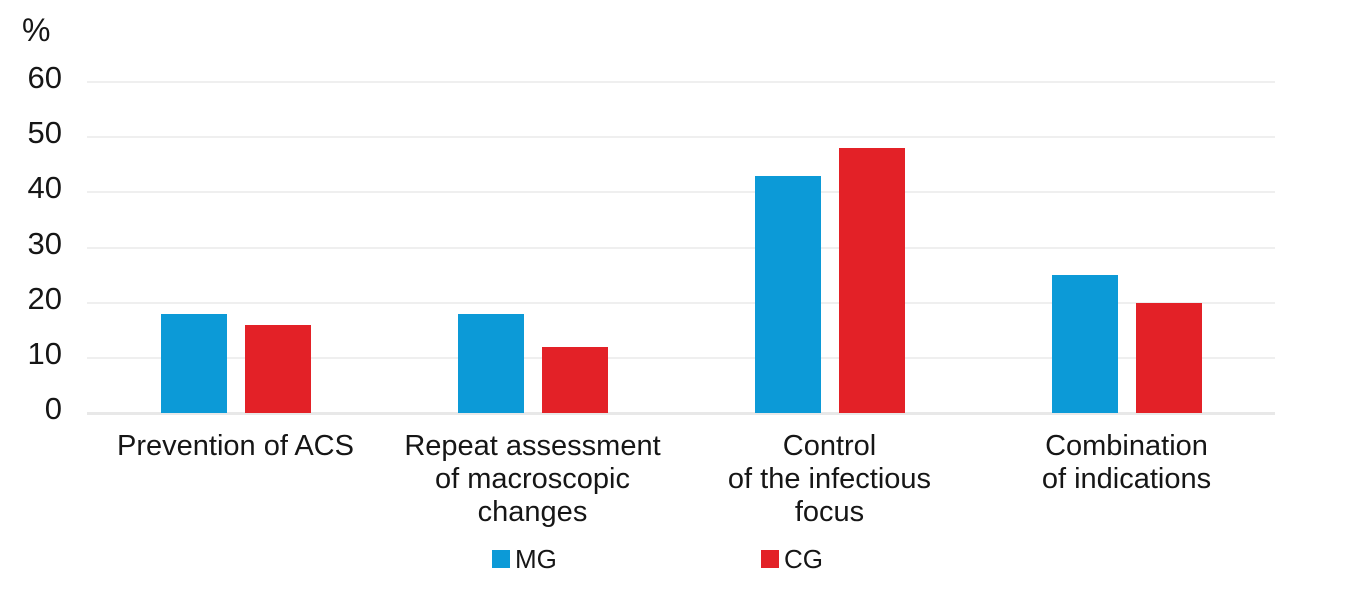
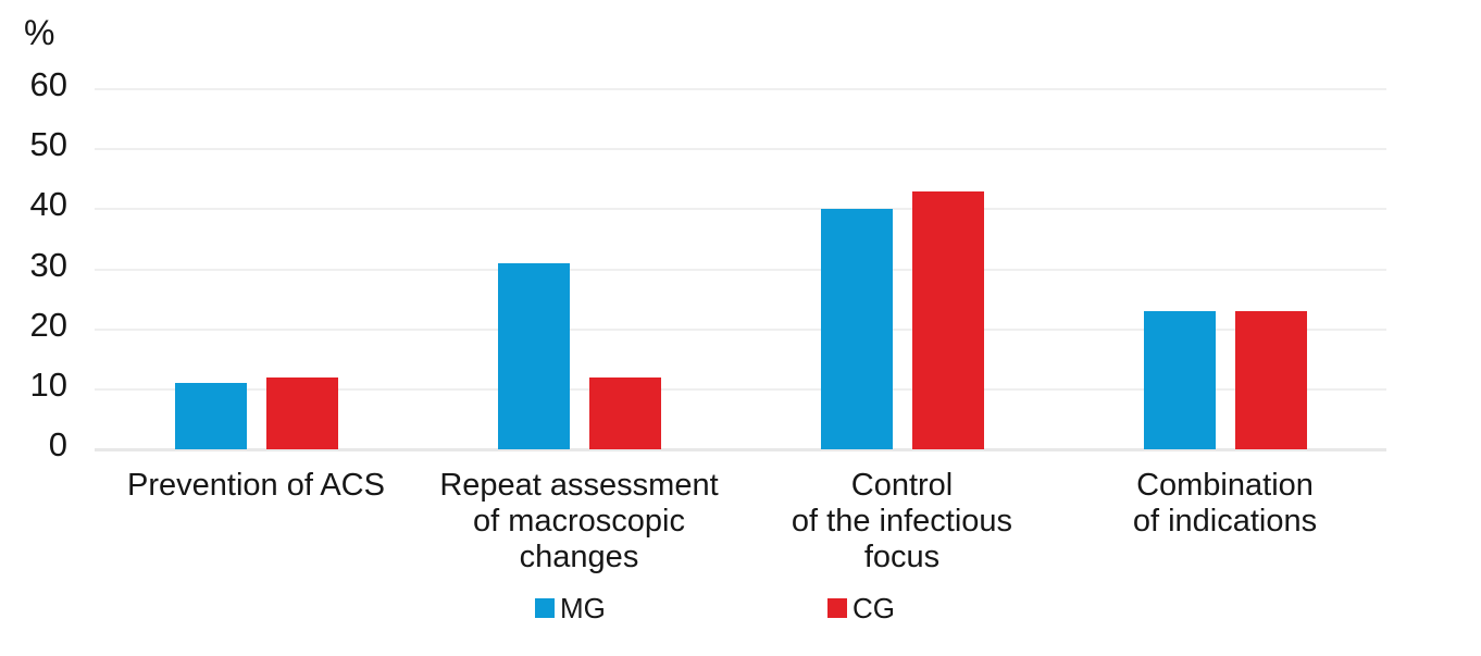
MG/Prevention of ACS: 18 -> 11
CG/Prevention of ACS: 16 -> 12
MG/Repeat assessment of macroscopic changes: 18 -> 31
MG/Control of the infectious focus: 43 -> 40
CG/Control of the infectious focus: 48 -> 43
MG/Combination of indications: 25 -> 23
CG/Combination of indications: 20 -> 23
